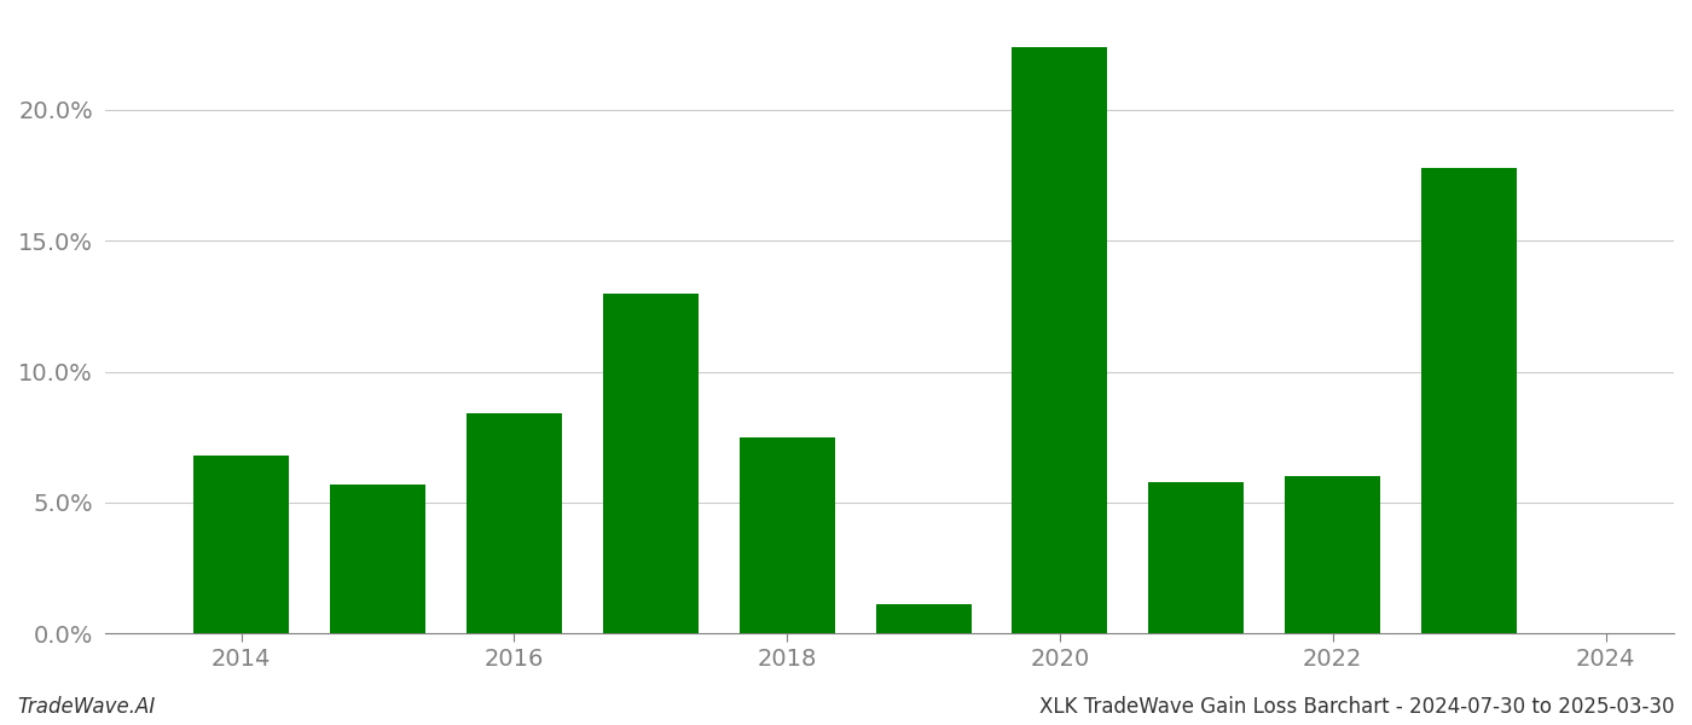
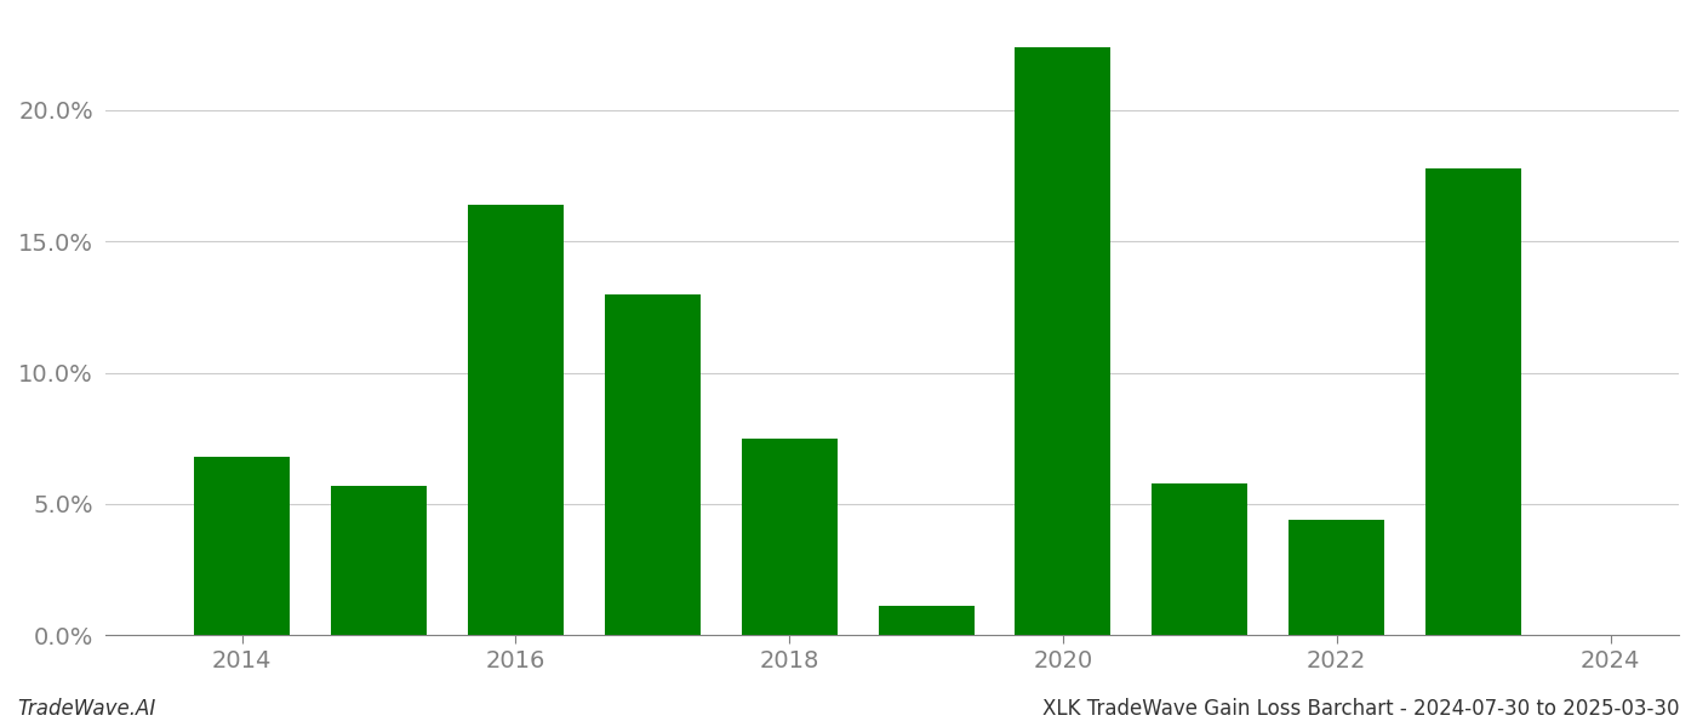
2016: 8.4% -> 16.4%
2022: 6.0% -> 4.4%
